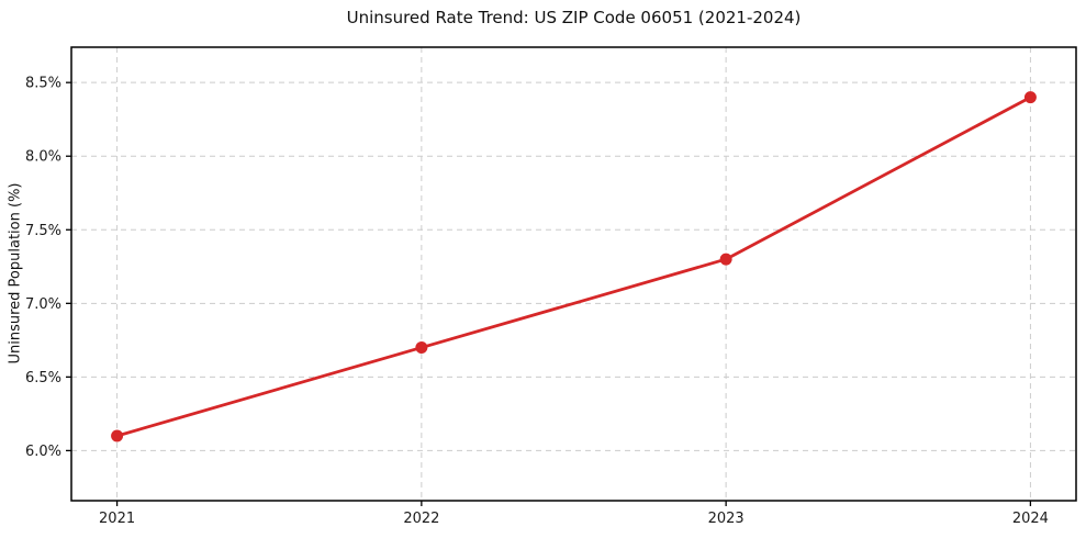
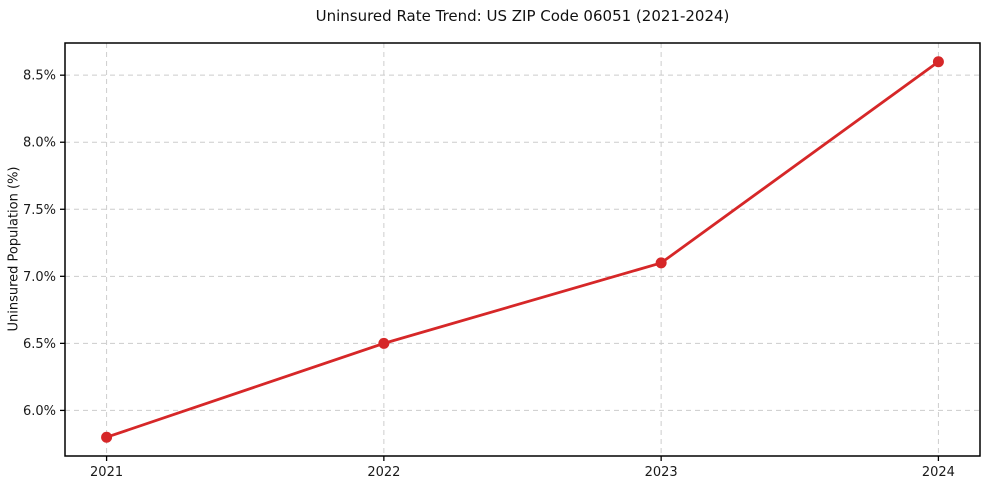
2021: 6.1% -> 5.8%
2022: 6.7% -> 6.5%
2023: 7.3% -> 7.1%
2024: 8.4% -> 8.6%
